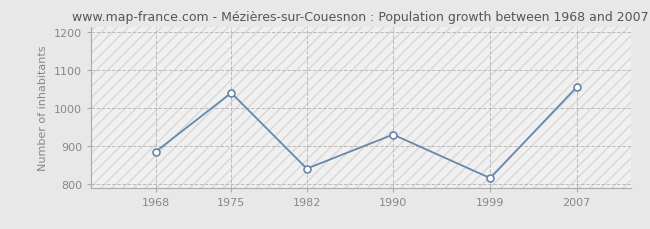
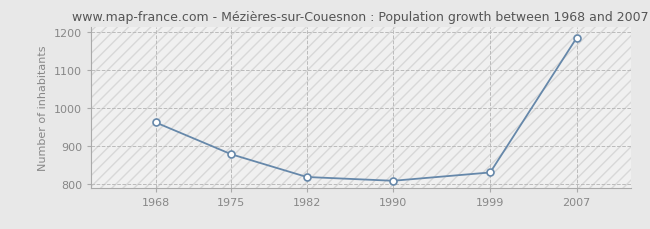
1968: 885 -> 962
1975: 1040 -> 878
1982: 840 -> 818
1990: 930 -> 808
1999: 815 -> 830
2007: 1055 -> 1185
